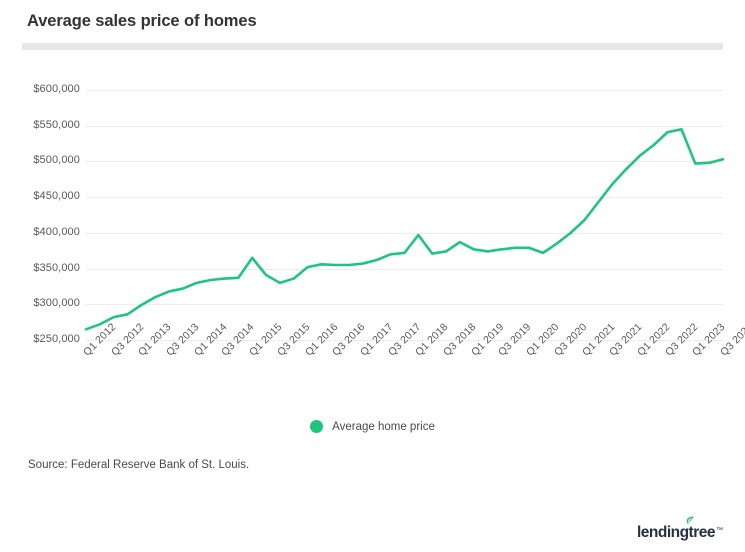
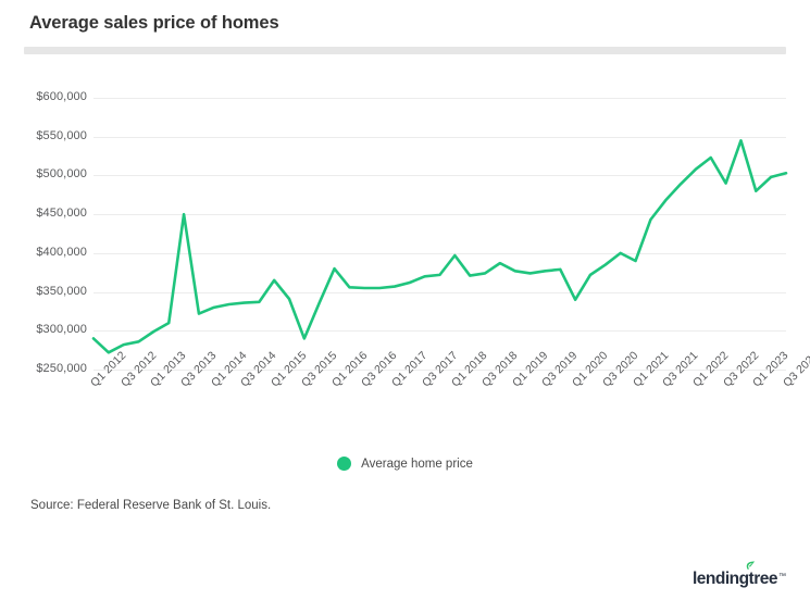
Q1 2012: $260000 -> $290000
Q3 2013: $320000 -> $450000
Q3 2015: $330000 -> $290000
Q1 2016: $350000 -> $380000
Q1 2020: $380000 -> $340000
Q1 2021: $420000 -> $390000
Q3 2022: $540000 -> $490000
Q1 2023: $500000 -> $480000
